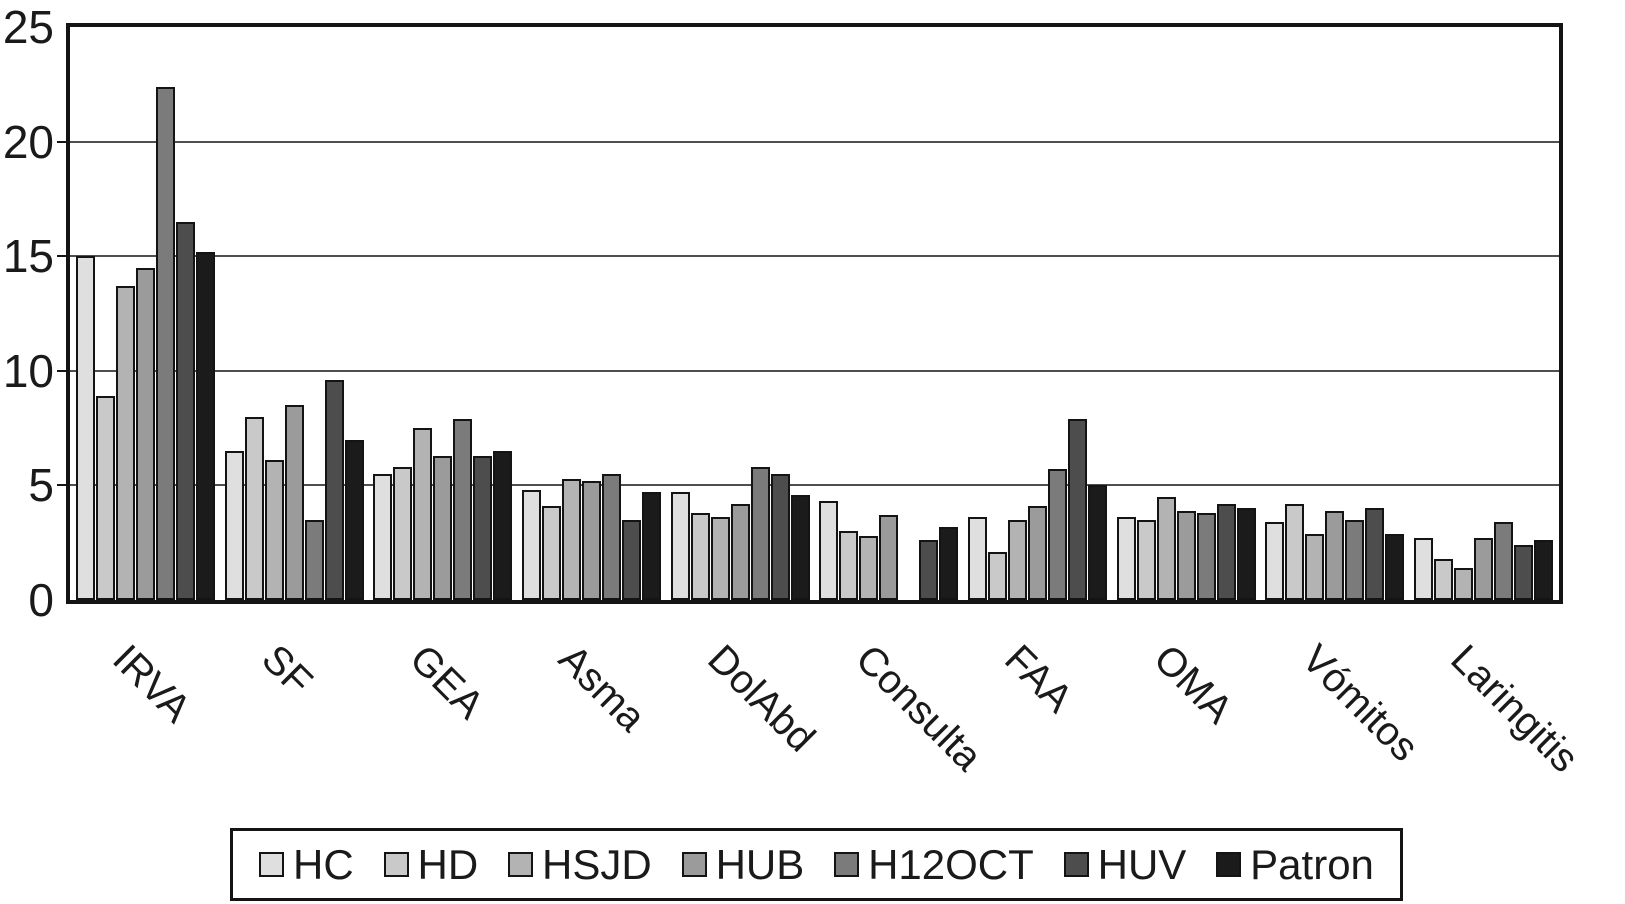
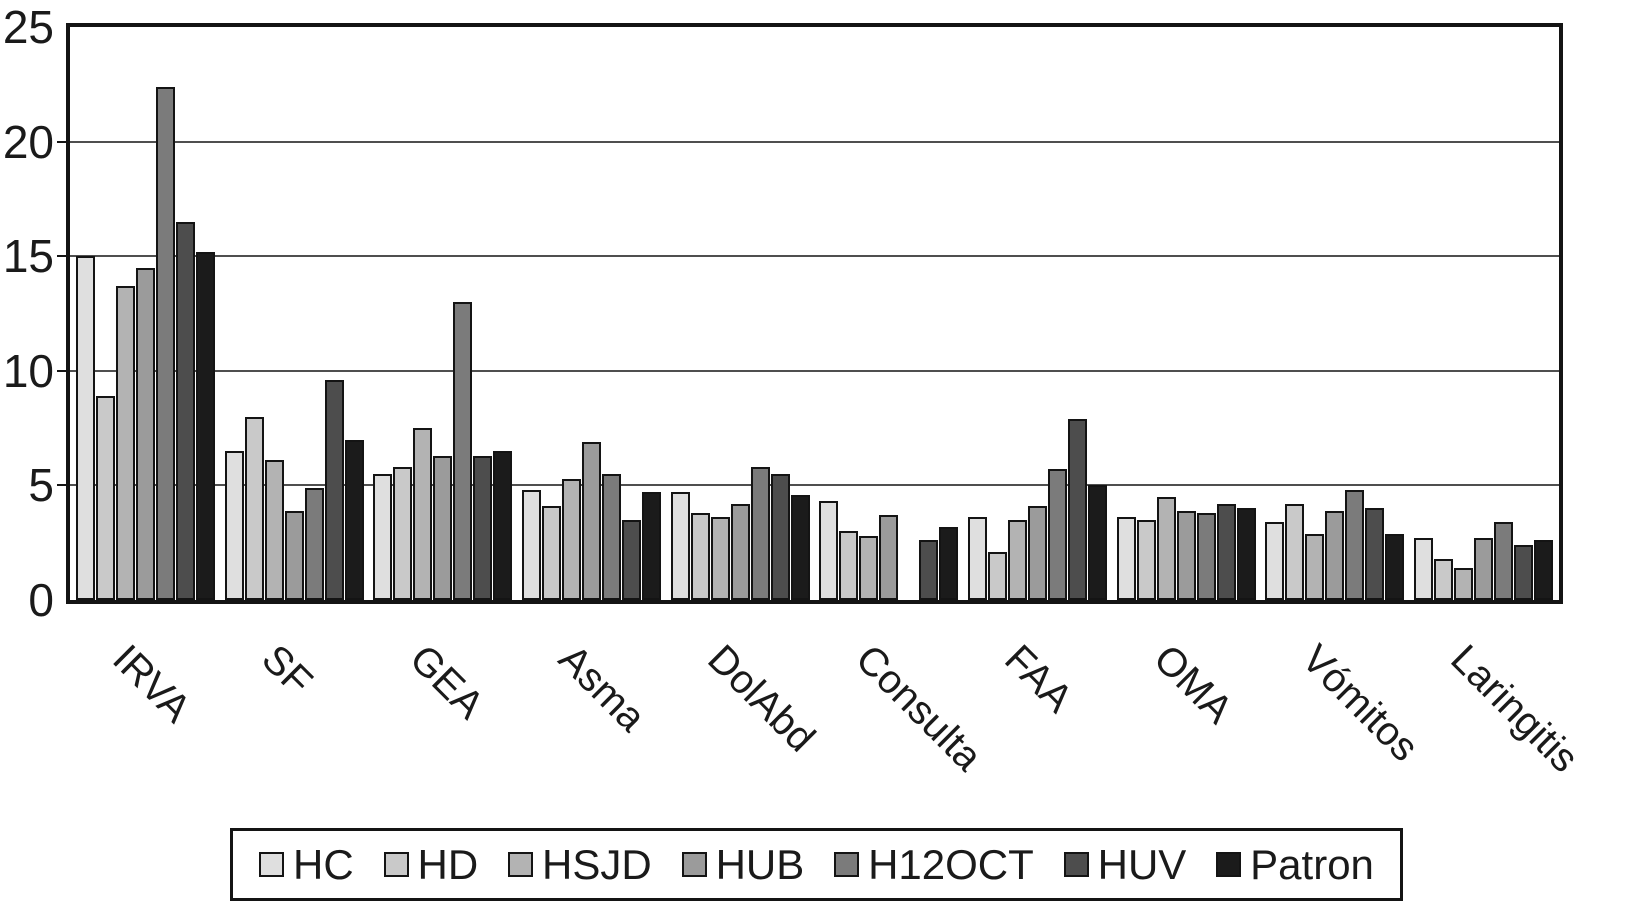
HUB/SF: 8.5 -> 3.9
H12OCT/SF: 3.5 -> 4.9
H12OCT/GEA: 7.9 -> 13.0
HUB/Asma: 5.2 -> 6.9
H12OCT/Vómitos: 3.5 -> 4.8
